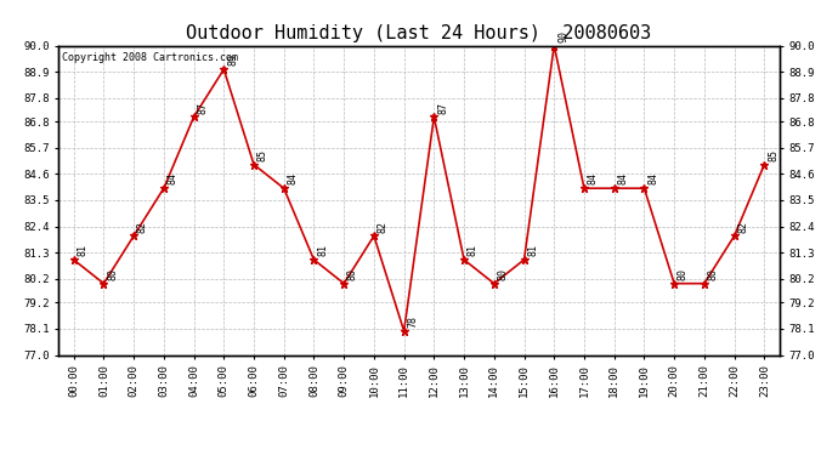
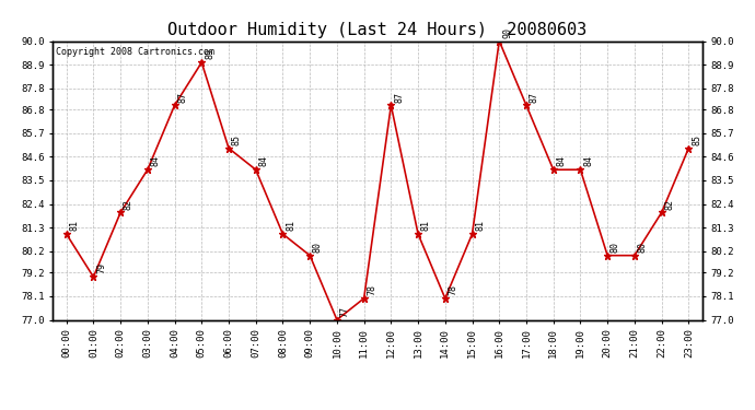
01:00: 80 -> 79
10:00: 82 -> 77
14:00: 80 -> 78
17:00: 84 -> 87
